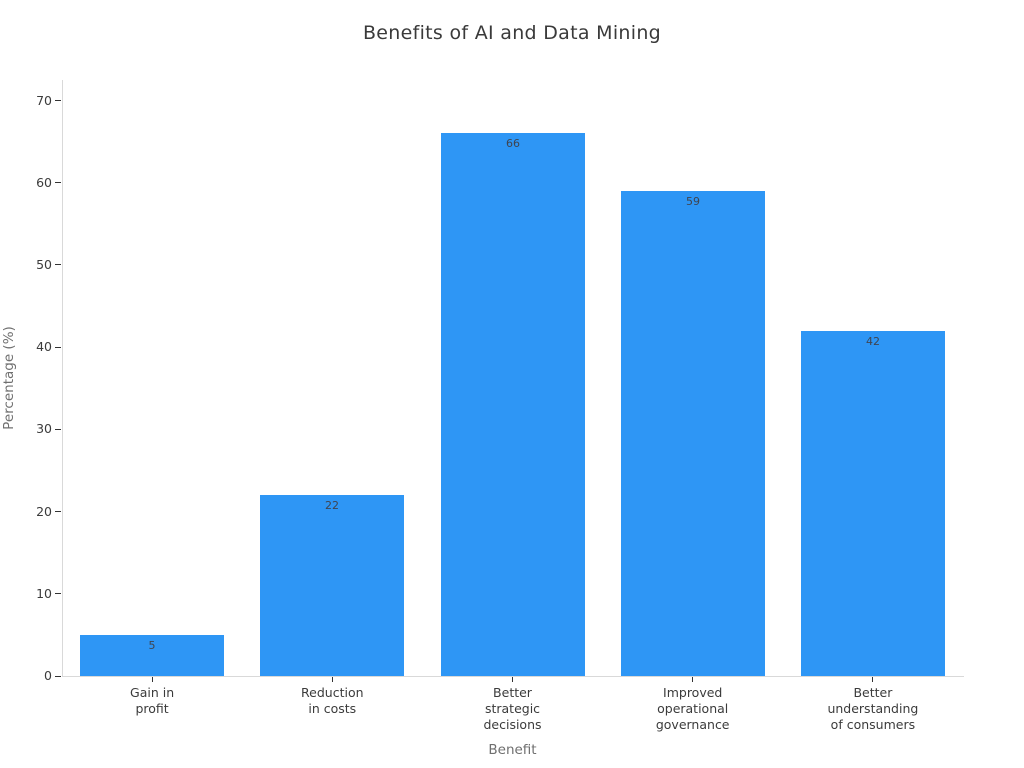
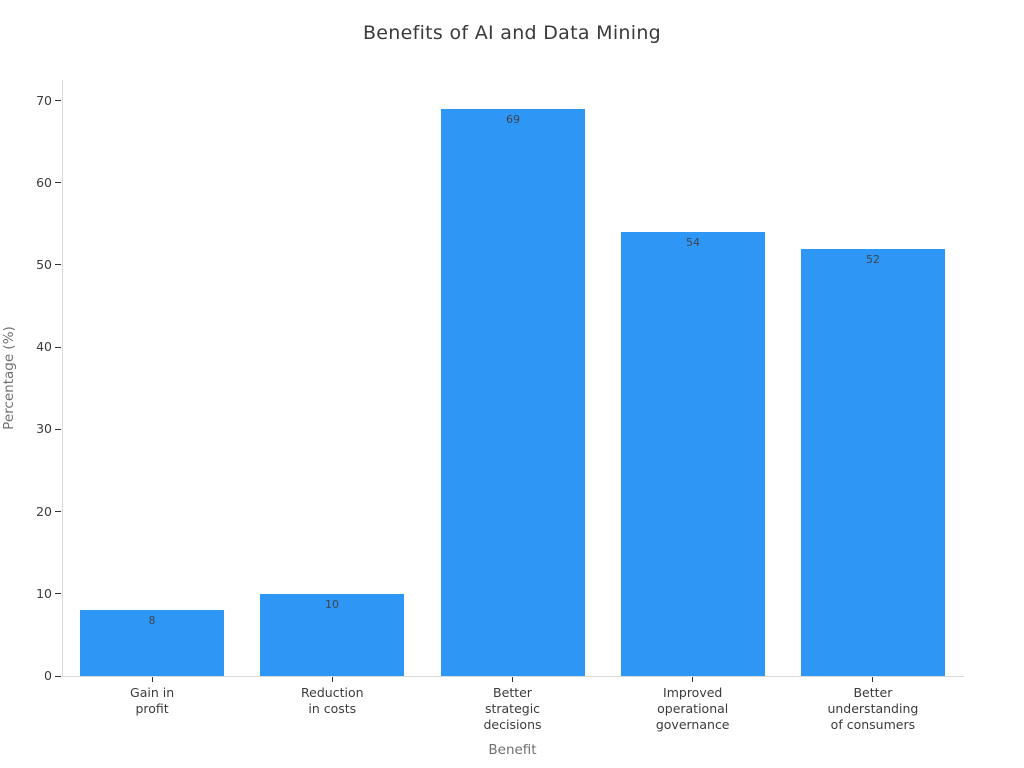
Gain in profit: 5 -> 8
Reduction in costs: 22 -> 10
Better strategic decisions: 66 -> 69
Improved operational governance: 59 -> 54
Better understanding of consumers: 42 -> 52
